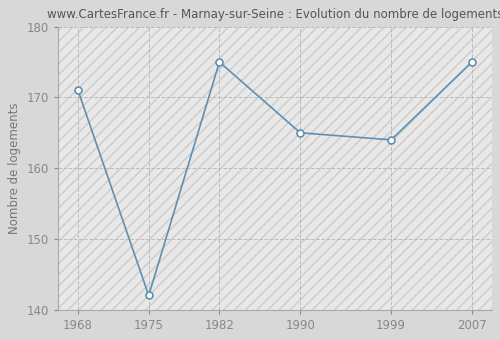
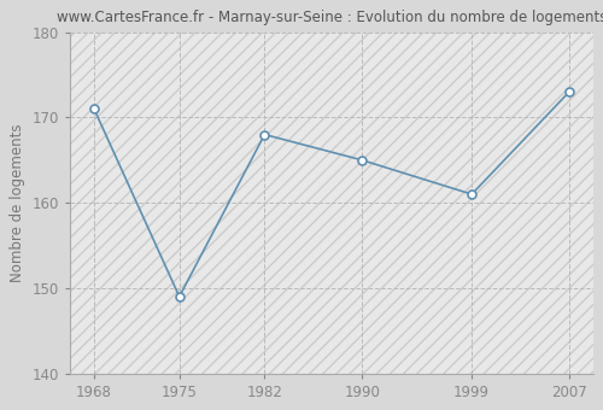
1975: 142 -> 149
1982: 175 -> 168
1999: 164 -> 161
2007: 175 -> 173
